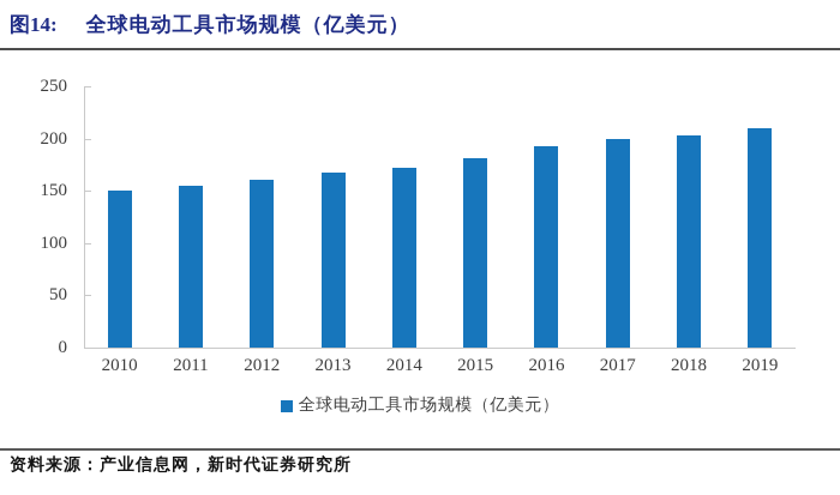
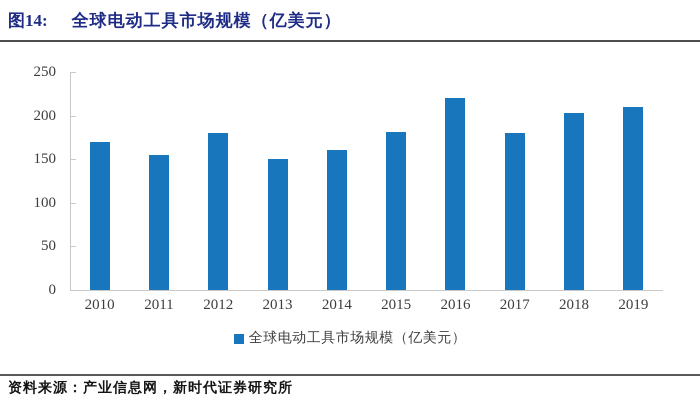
2010: 150 -> 170
2012: 160 -> 180
2013: 170 -> 150
2014: 170 -> 160
2016: 190 -> 220
2017: 200 -> 180
